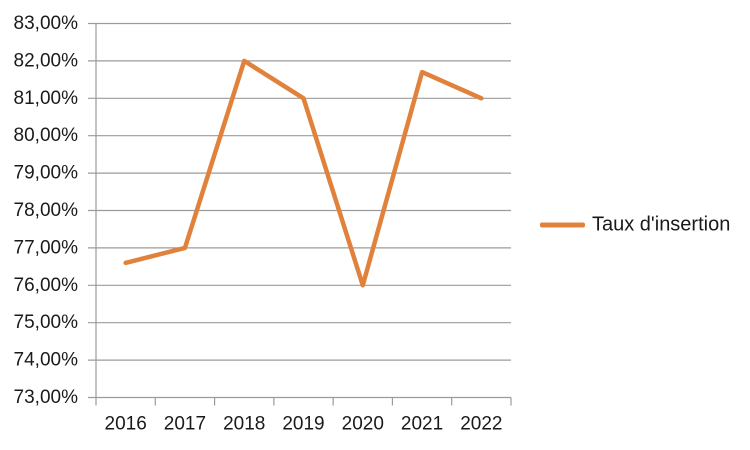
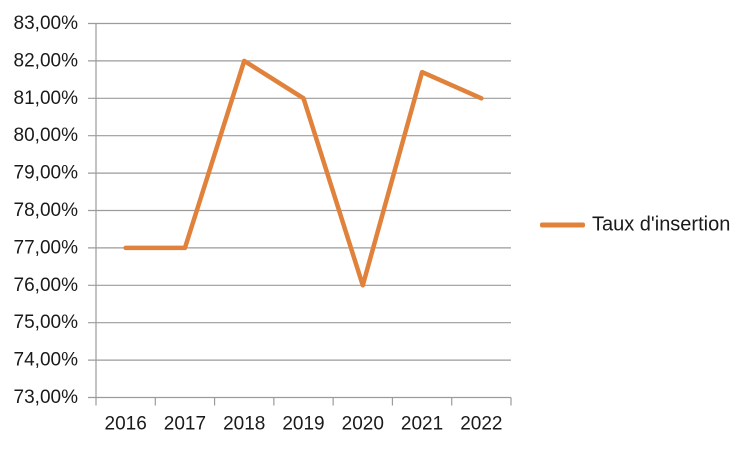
2016: 76,6% -> 77,0%
